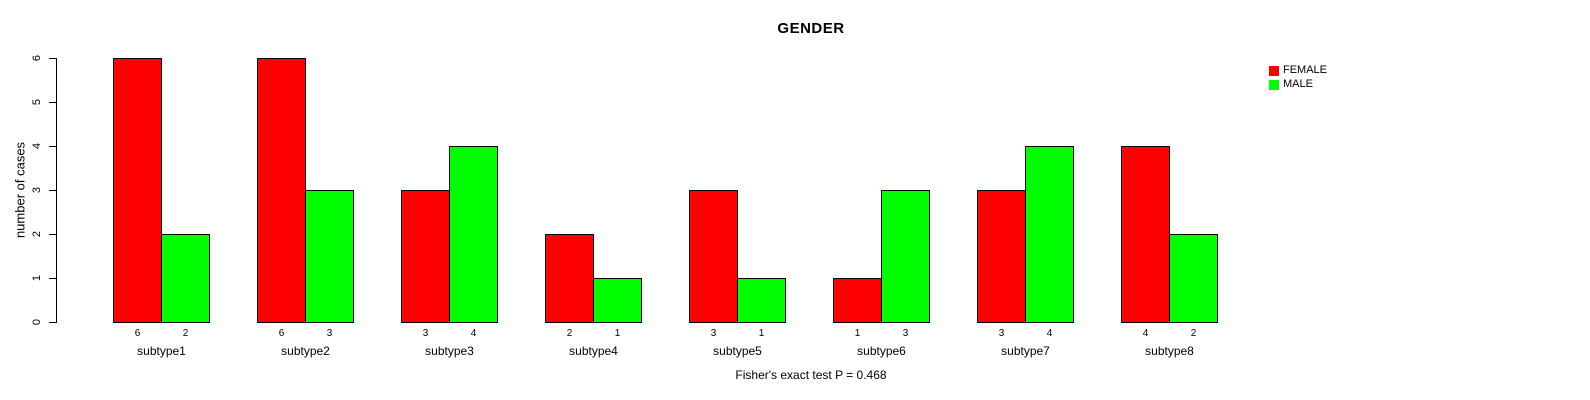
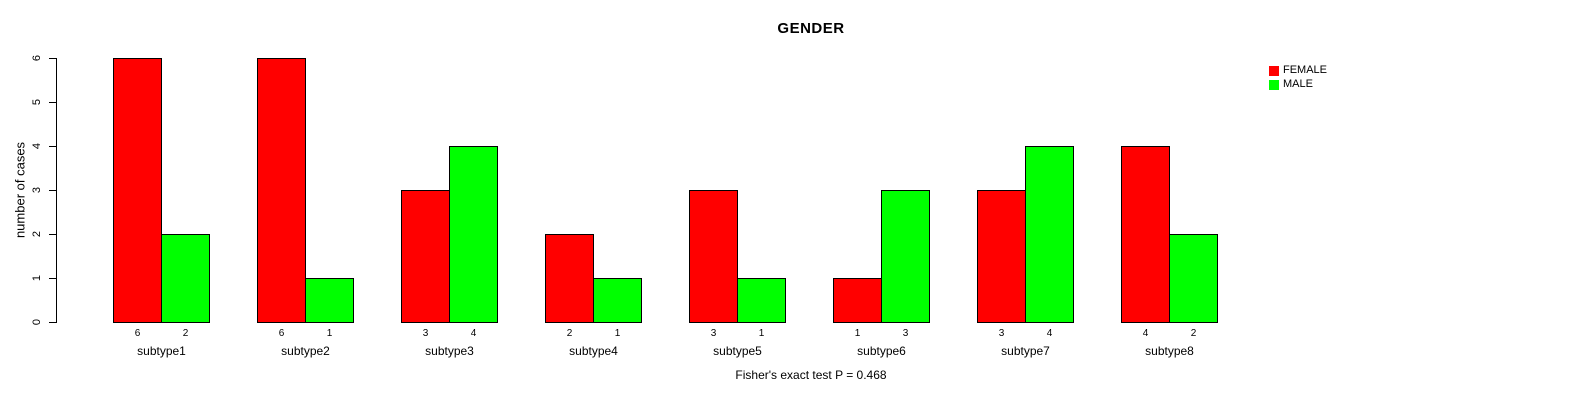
MALE/subtype2: 3 -> 1
